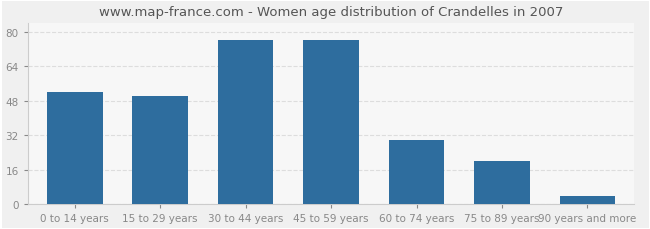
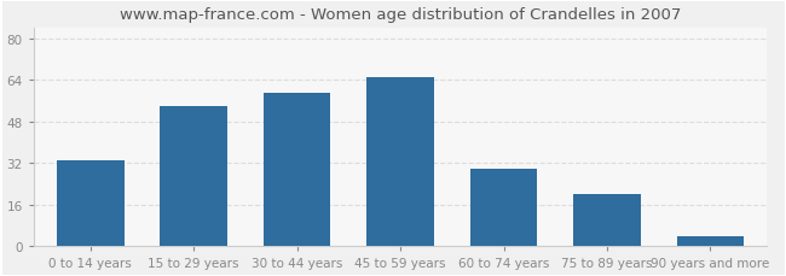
0 to 14 years: 52 -> 33
15 to 29 years: 50 -> 54
30 to 44 years: 76 -> 59
45 to 59 years: 76 -> 65
